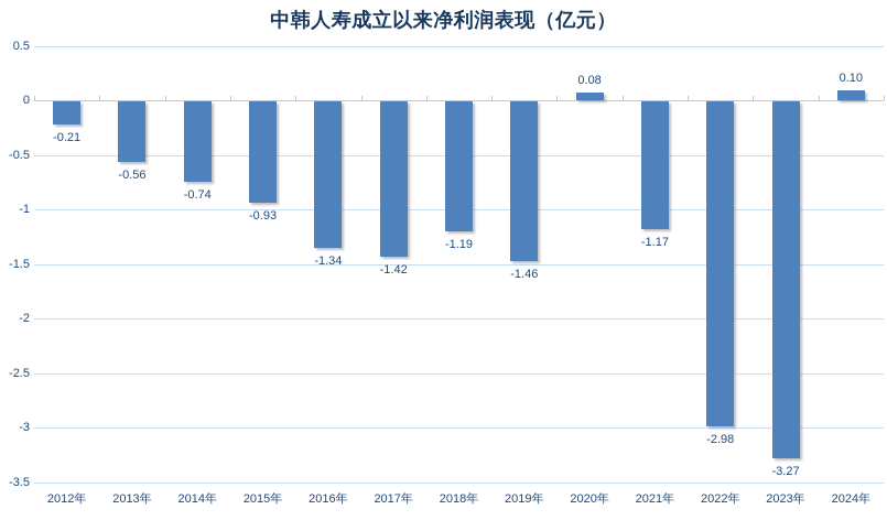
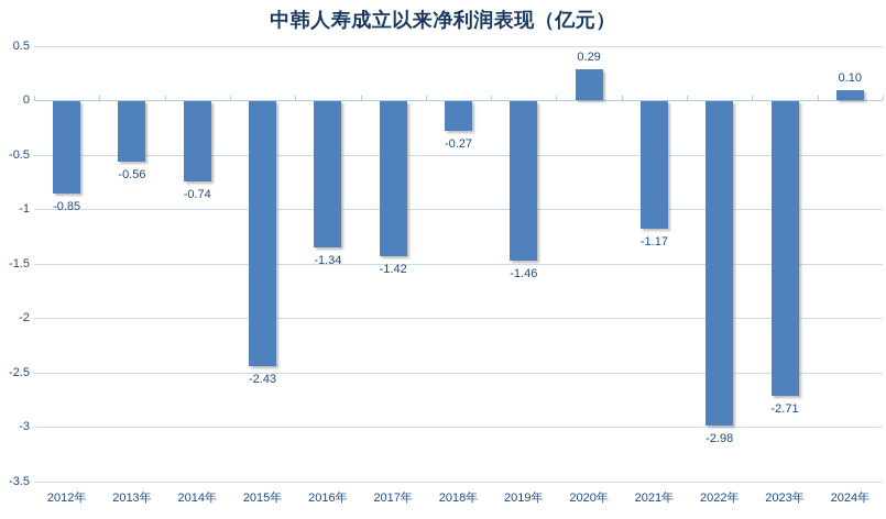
2012年: -0.21 -> -0.85
2015年: -0.93 -> -2.43
2018年: -1.19 -> -0.27
2020年: 0.08 -> 0.29
2023年: -3.27 -> -2.71
